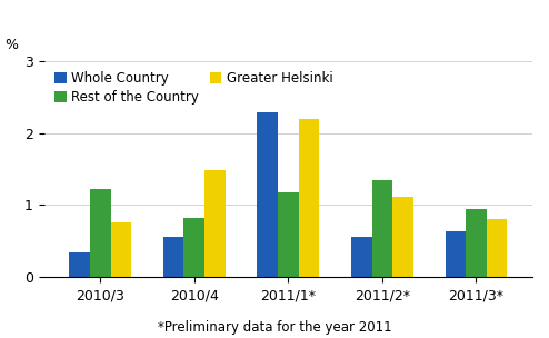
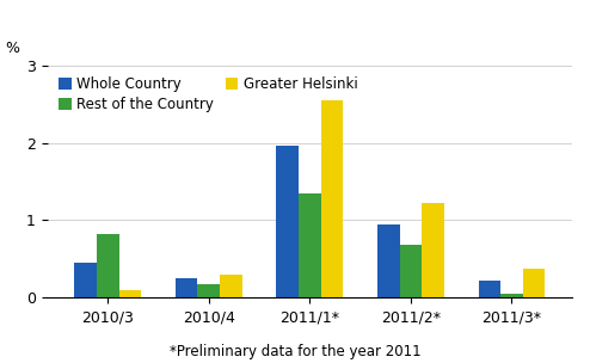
Whole Country/2010/3: 0.34 -> 0.45
Rest of the Country/2010/3: 1.22 -> 0.82
Greater Helsinki/2010/3: 0.76 -> 0.09
Whole Country/2010/4: 0.56 -> 0.25
Rest of the Country/2010/4: 0.82 -> 0.17
Greater Helsinki/2010/4: 1.48 -> 0.30
Whole Country/2011/1*: 2.28 -> 1.97
Rest of the Country/2011/1*: 1.18 -> 1.35
Greater Helsinki/2011/1*: 2.20 -> 2.55
Whole Country/2011/2*: 0.56 -> 0.95
Rest of the Country/2011/2*: 1.34 -> 0.68
Greater Helsinki/2011/2*: 1.12 -> 1.22
Whole Country/2011/3*: 0.64 -> 0.22
Rest of the Country/2011/3*: 0.94 -> 0.05
Greater Helsinki/2011/3*: 0.80 -> 0.38
